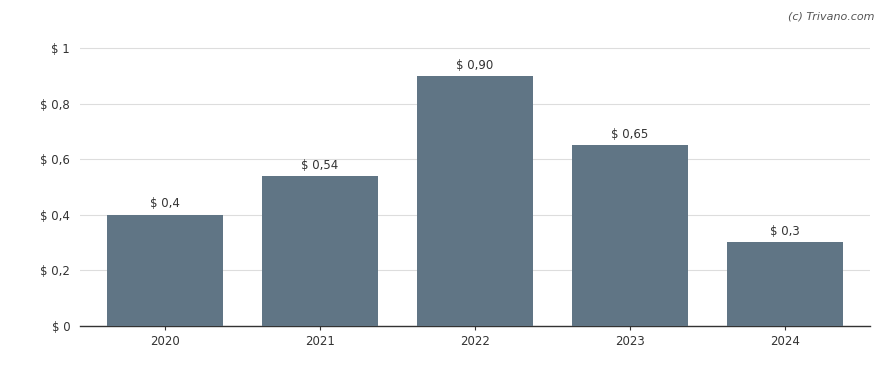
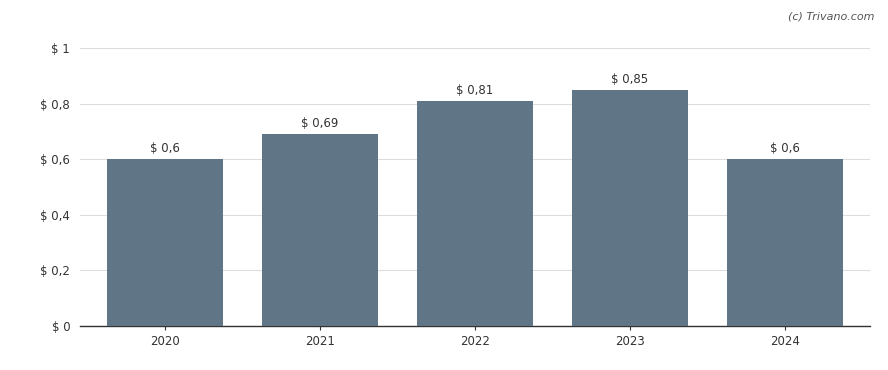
2020: 0,4 -> 0,6
2021: 0,54 -> 0,69
2022: 0,90 -> 0,81
2023: 0,65 -> 0,85
2024: 0,3 -> 0,6
